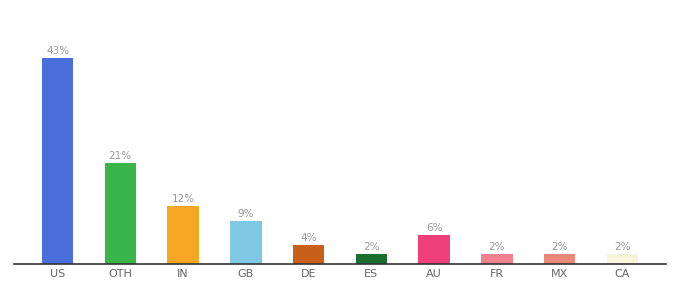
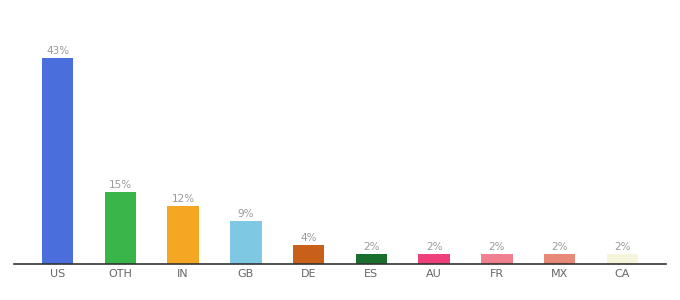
OTH: 21% -> 15%
AU: 6% -> 2%
